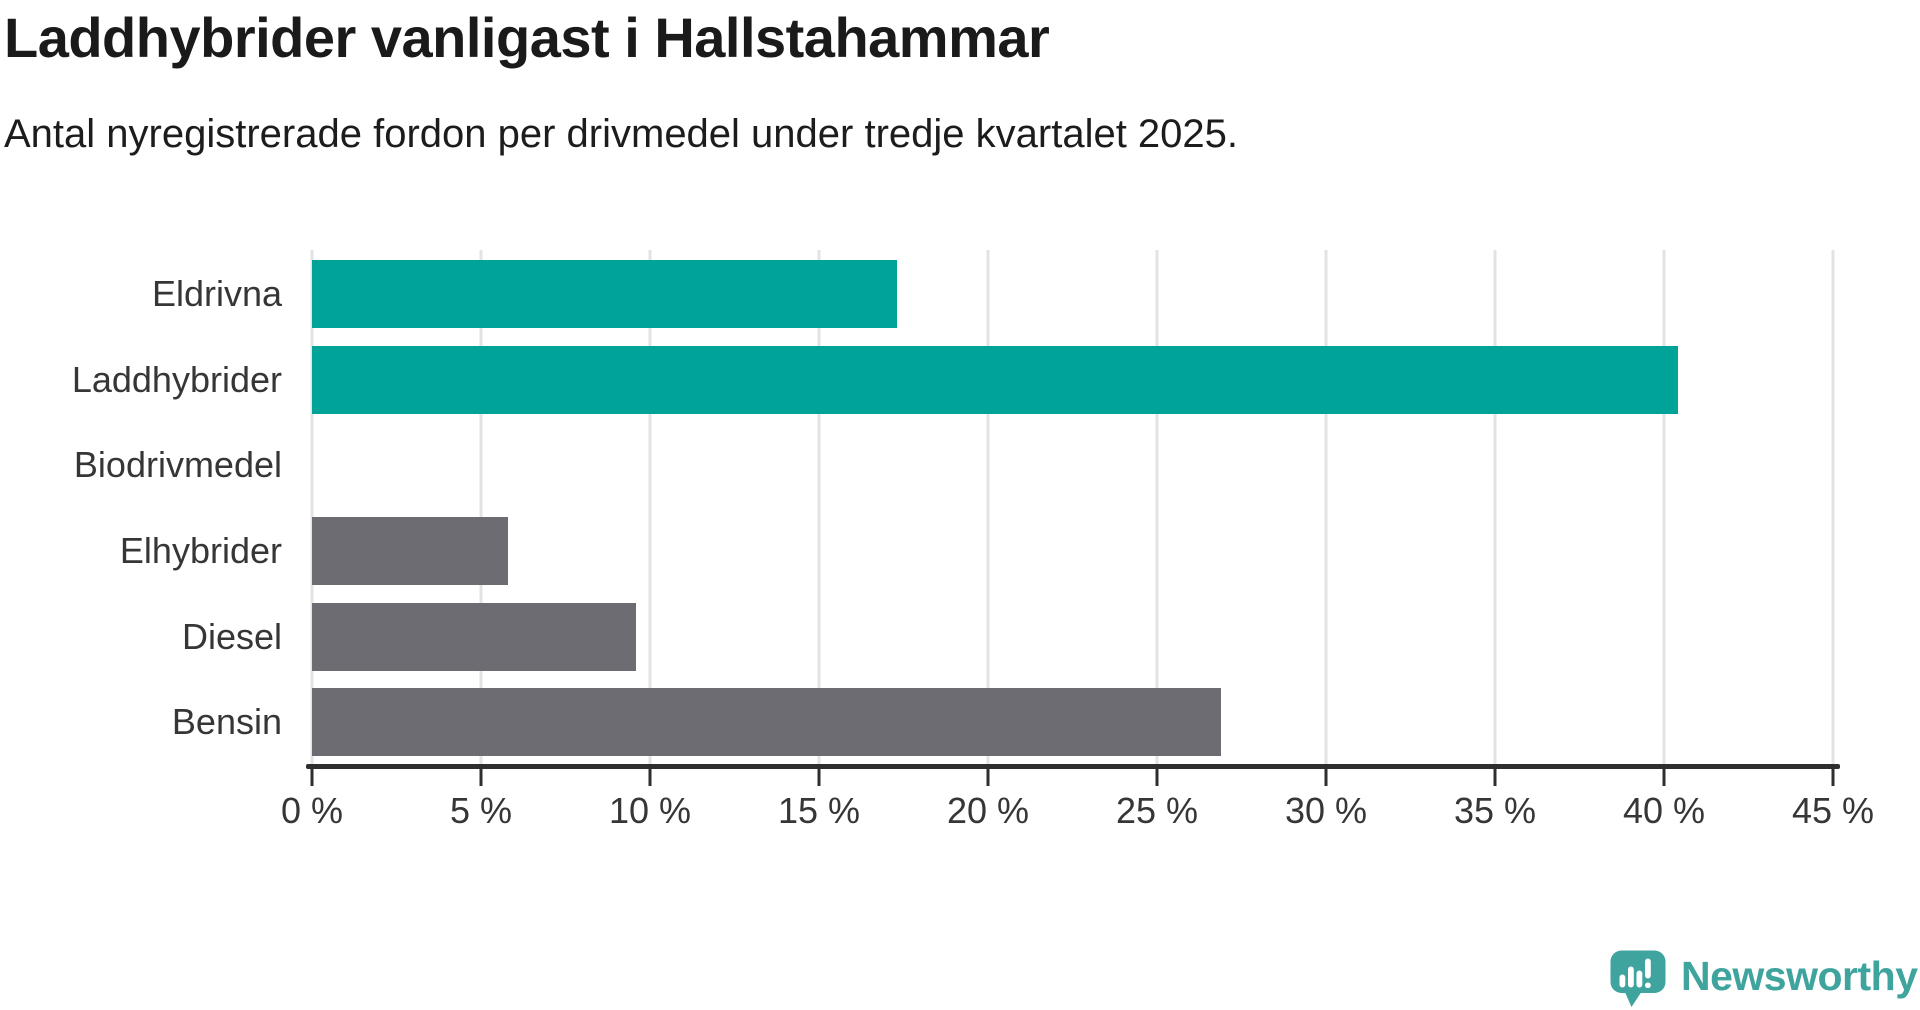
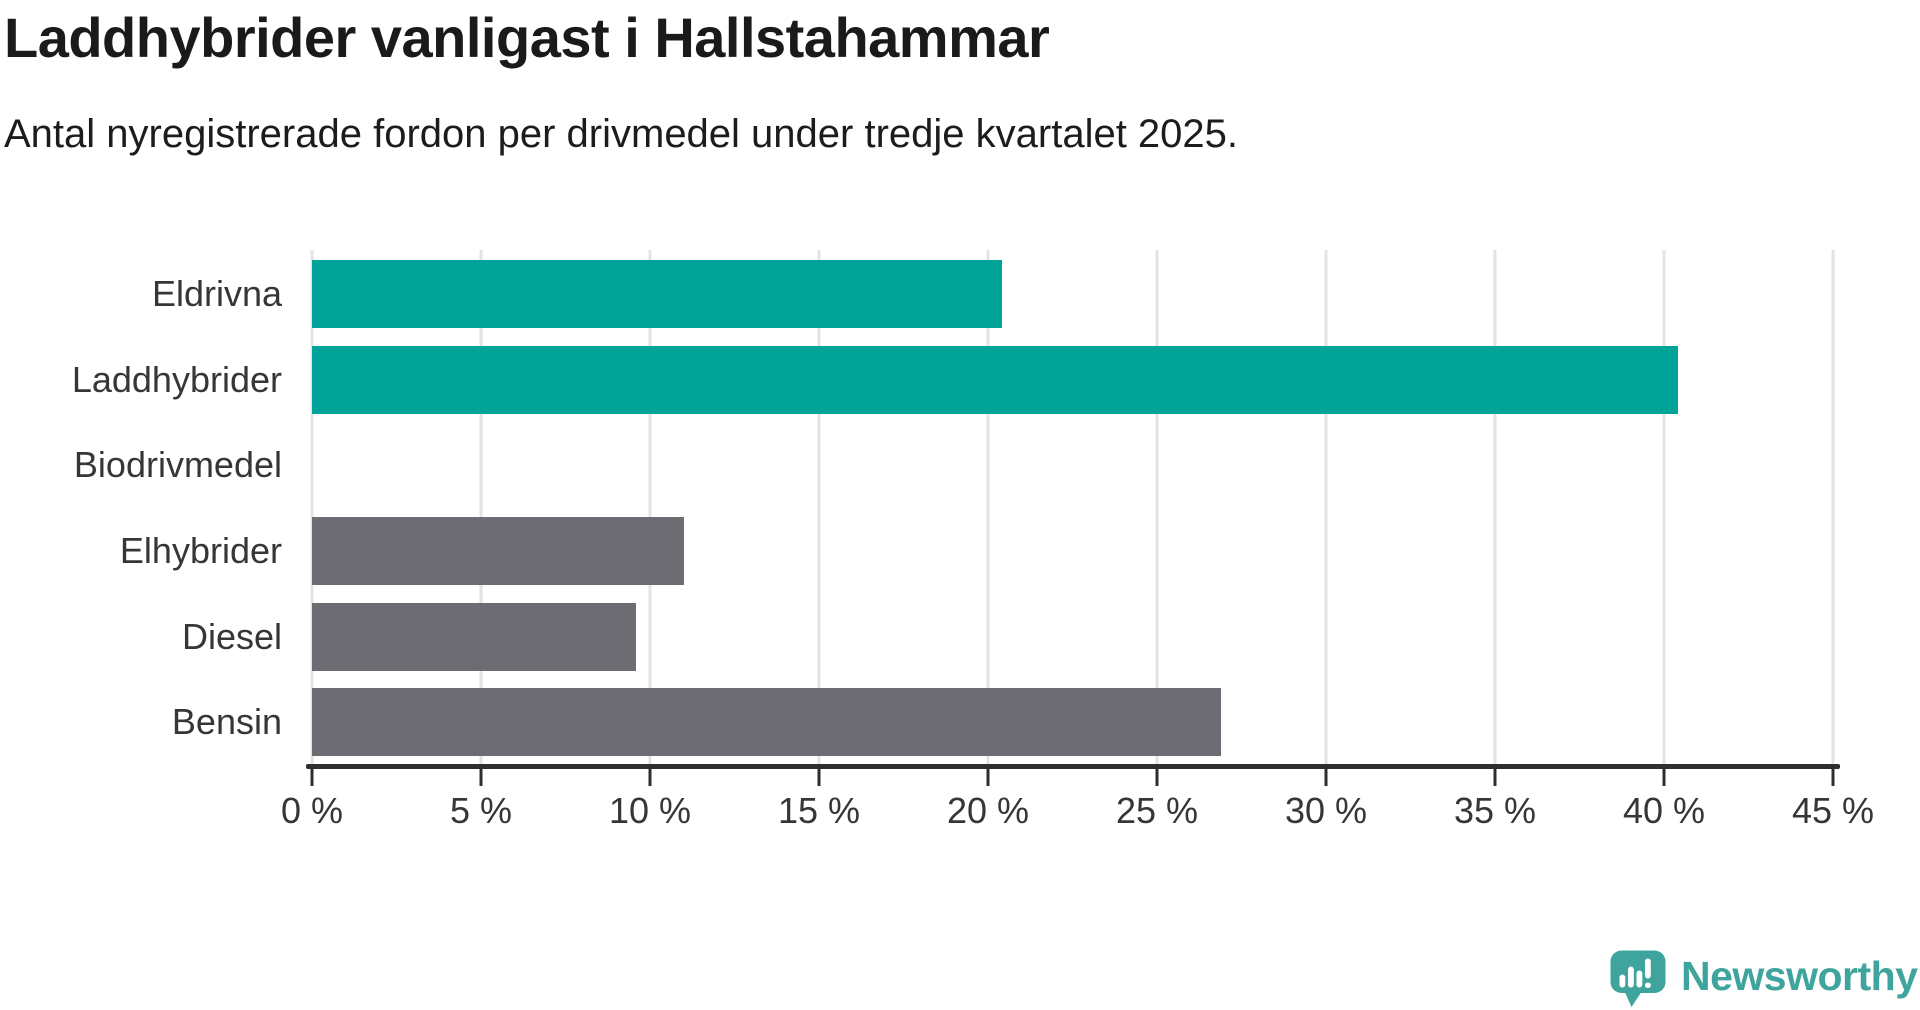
Eldrivna: 17.3% -> 20.4%
Elhybrider: 5.8% -> 11.0%
